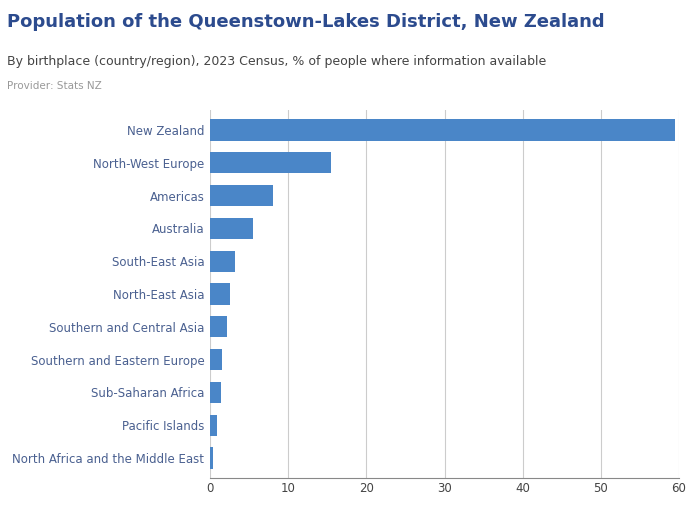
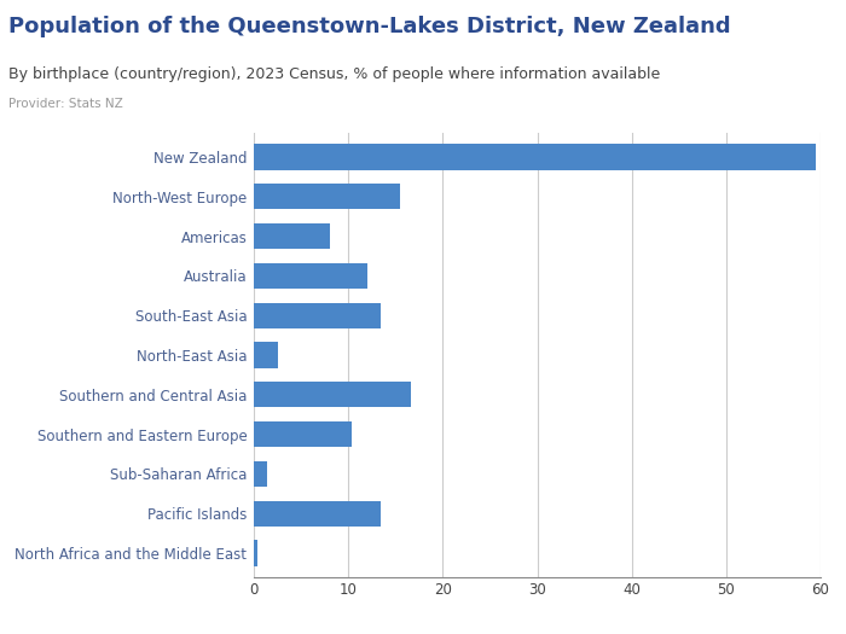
Australia: 5.5 -> 12.0
South-East Asia: 3.2 -> 13.4
Southern and Central Asia: 2.2 -> 16.6
Southern and Eastern Europe: 1.5 -> 10.4
Pacific Islands: 0.9 -> 13.4
